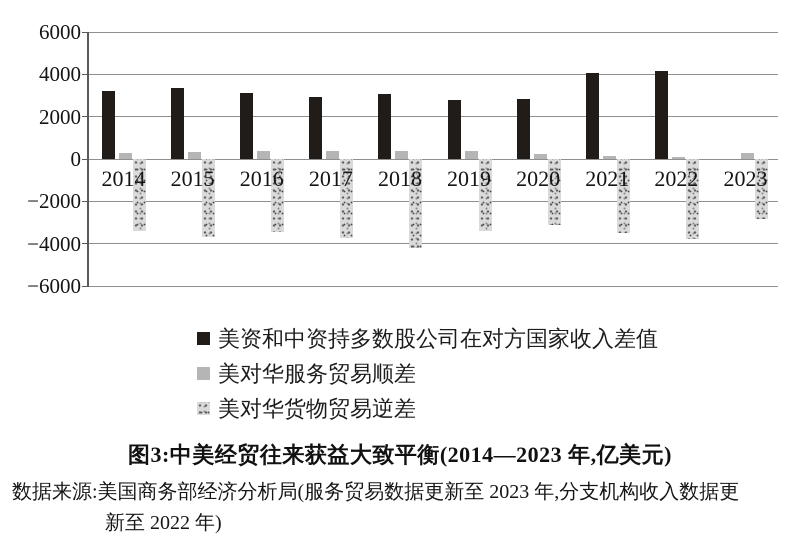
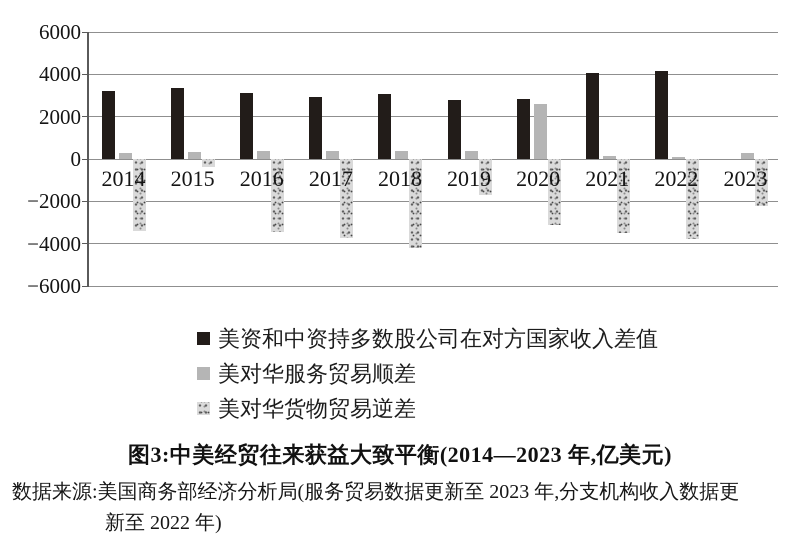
美对华货物贸易逆差/2015: -3700 -> -400
美对华货物贸易逆差/2019: -3400 -> -1700
美对华服务贸易顺差/2020: 200 -> 2600
美对华货物贸易逆差/2023: -2800 -> -2200
